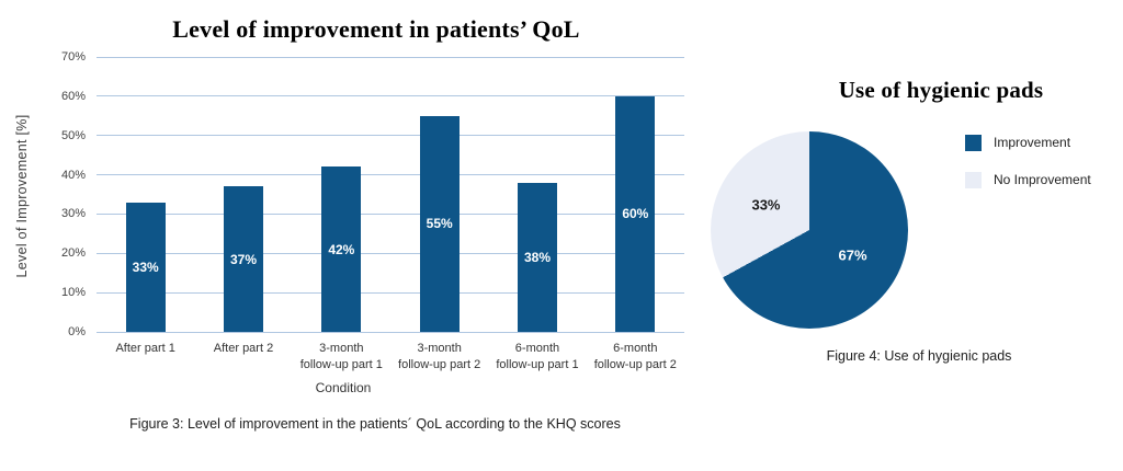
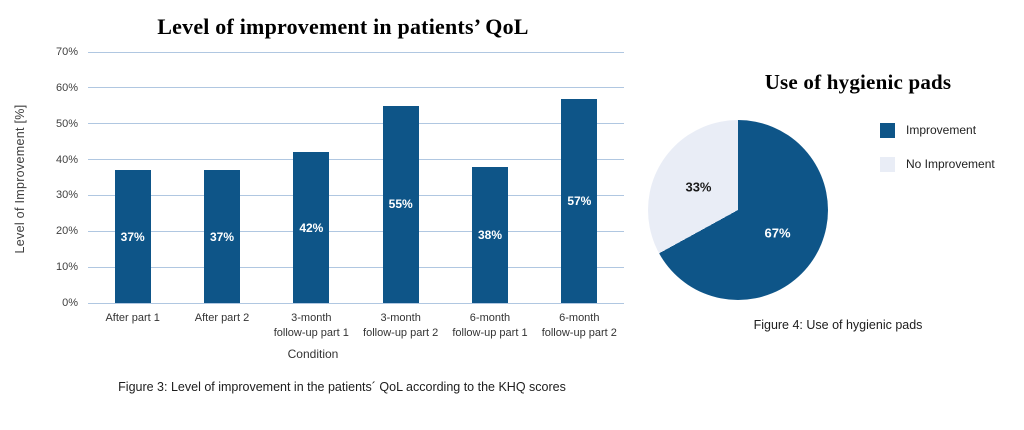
Level of improvement in patients’ QoL/After part 1: 33% -> 37%
Level of improvement in patients’ QoL/6-month follow-up part 2: 60% -> 57%
